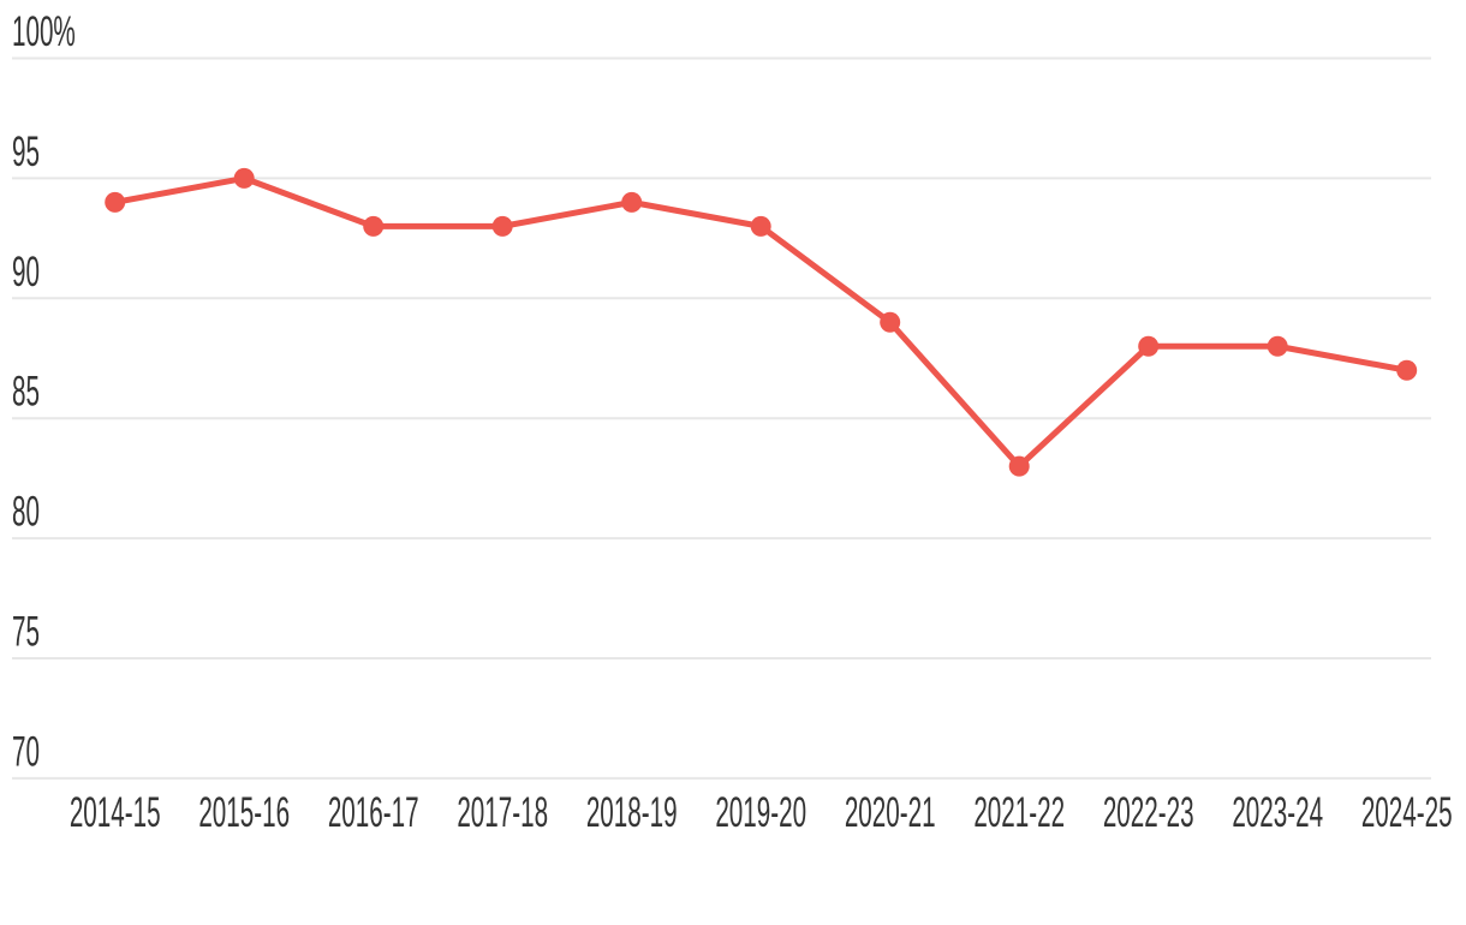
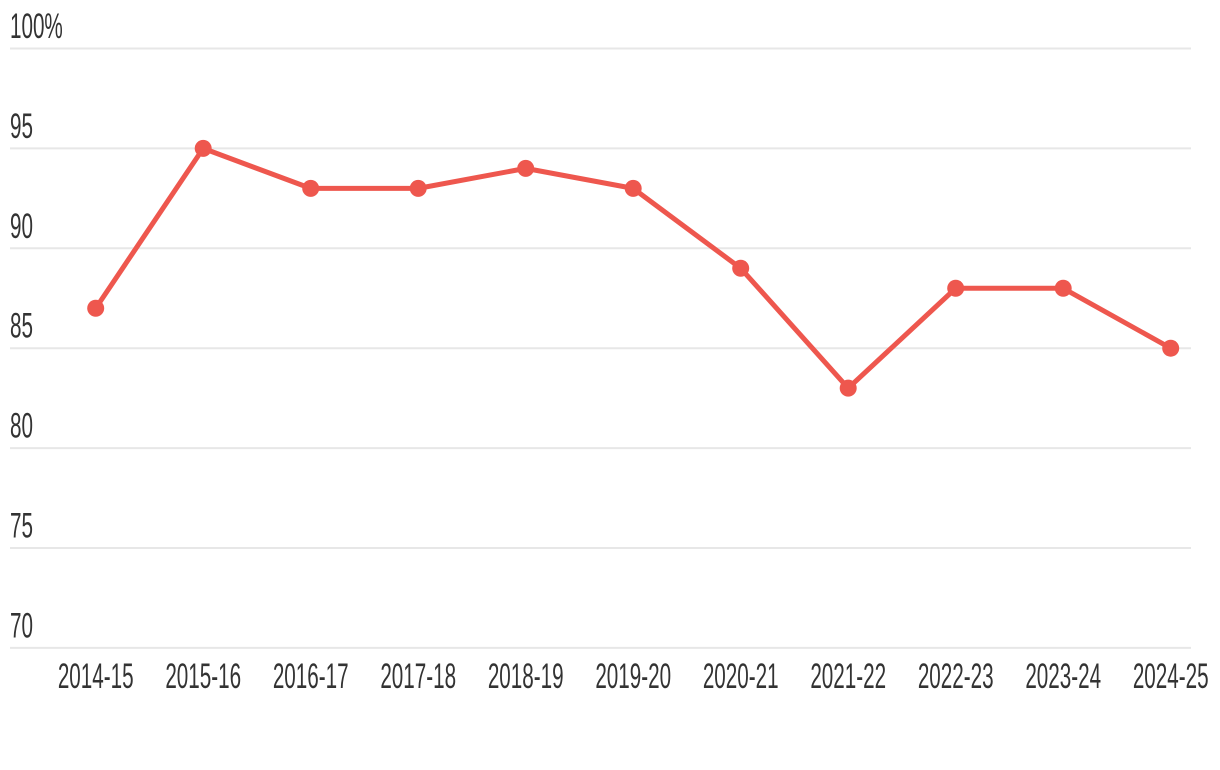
2014-15: 94% -> 87%
2024-25: 87% -> 85%
